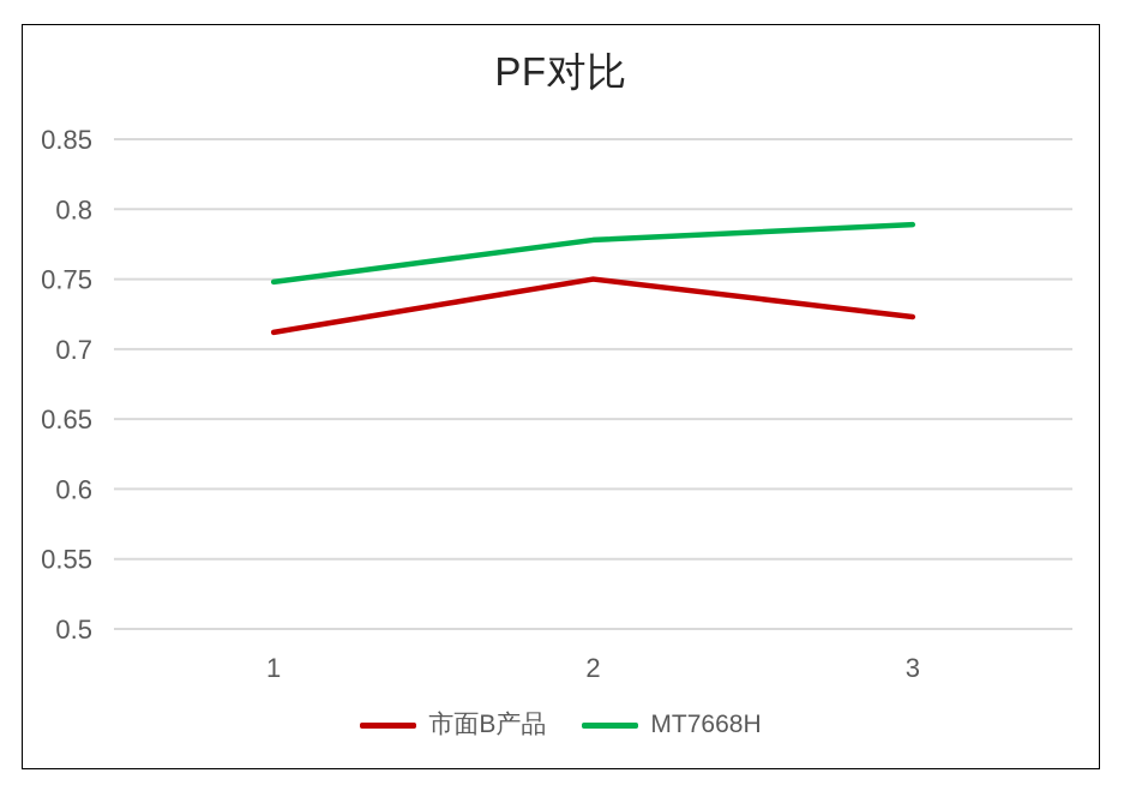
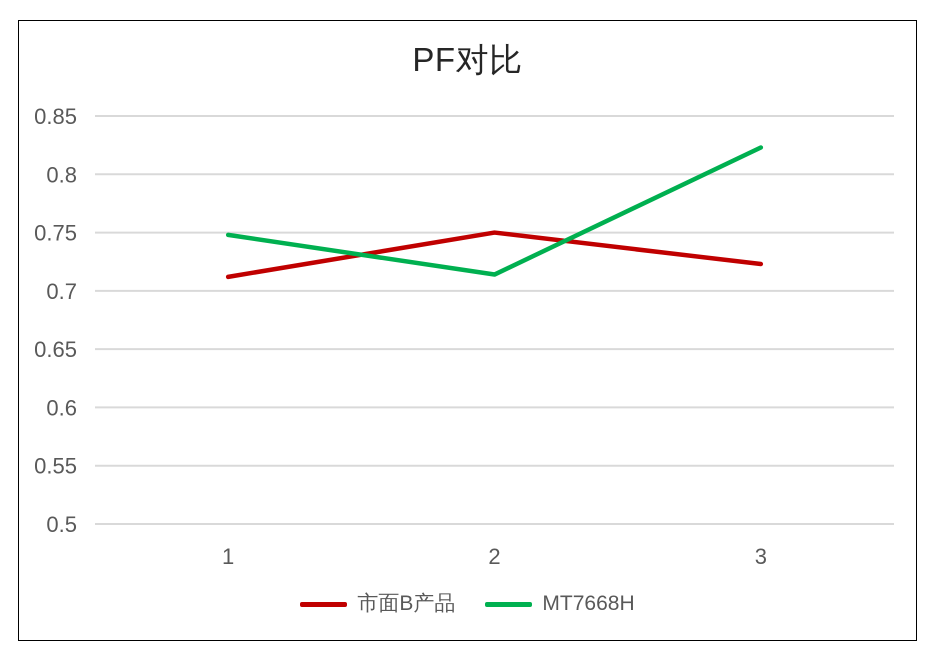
MT7668H/2: 0.778 -> 0.714
MT7668H/3: 0.789 -> 0.823
